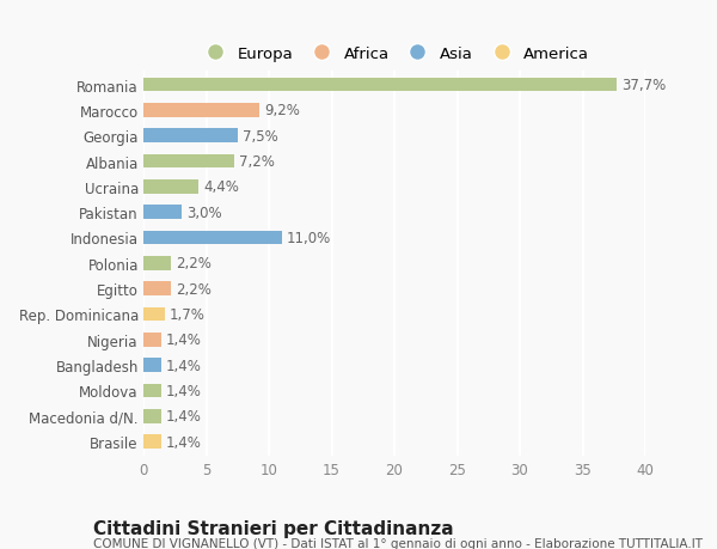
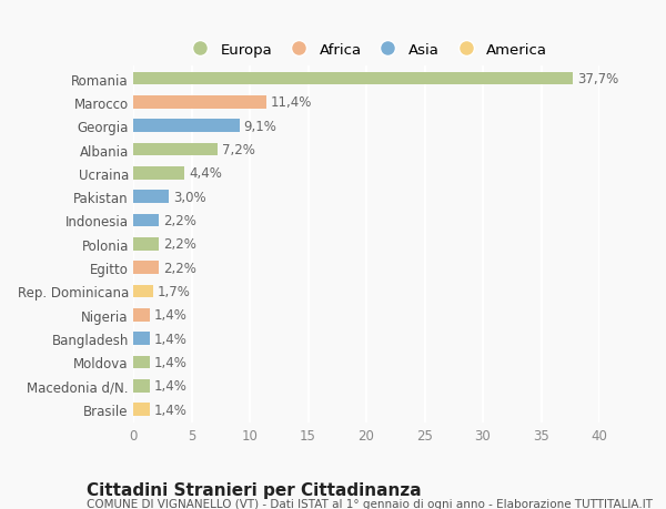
Marocco: 9,2% -> 11,4%
Georgia: 7,5% -> 9,1%
Indonesia: 11,0% -> 2,2%
